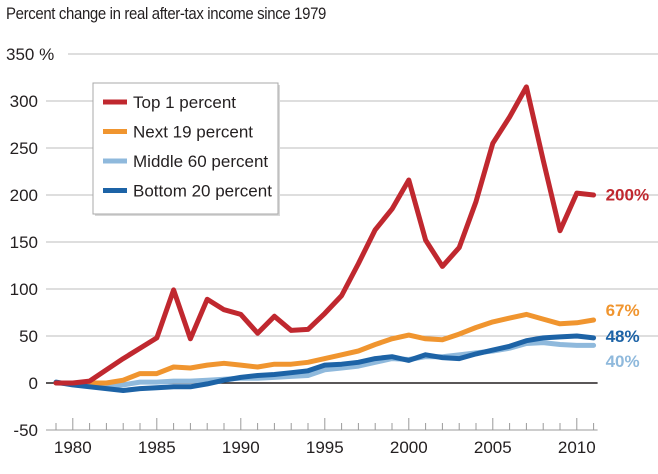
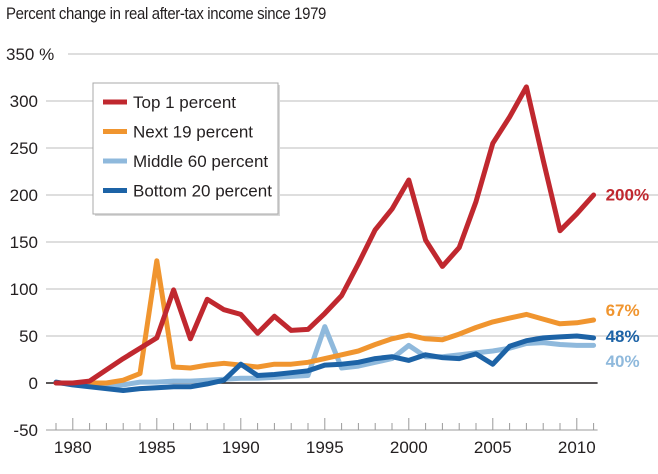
Next 19 percent/1985: 10 -> 130
Bottom 20 percent/1990: 10 -> 20
Middle 60 percent/1995: 10 -> 60
Middle 60 percent/2000: 20 -> 40
Bottom 20 percent/2005: 40 -> 20
Top 1 percent/2010: 200 -> 180
